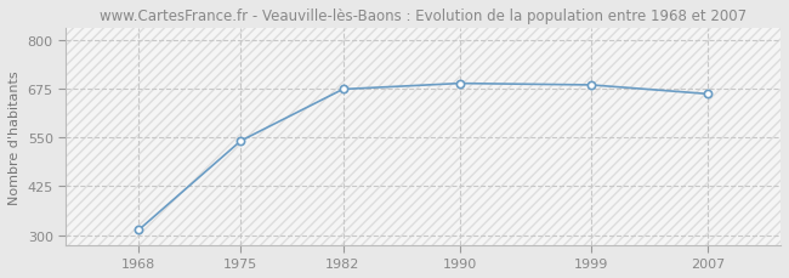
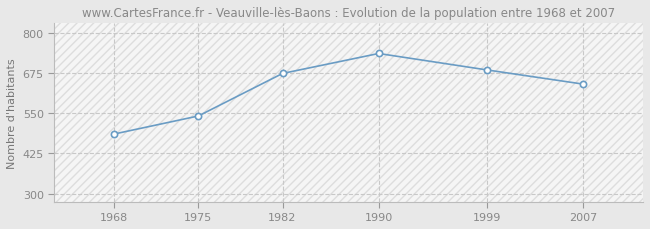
1968: 313 -> 485
1990: 688 -> 735
2007: 661 -> 640
